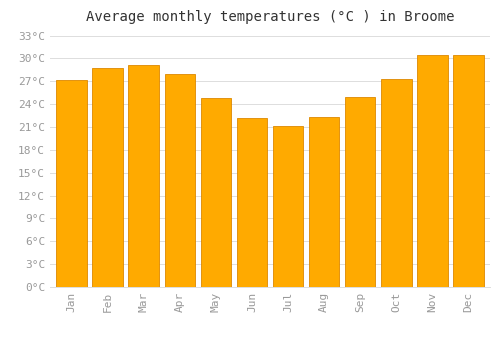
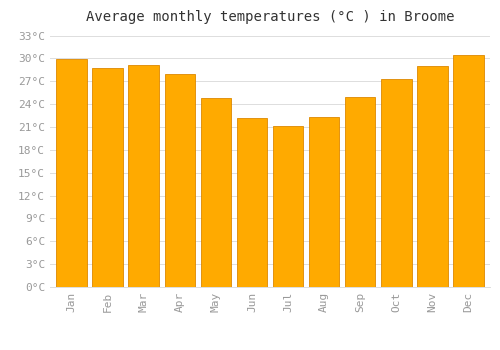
Jan: 27.2°C -> 29.9°C
Nov: 30.4°C -> 29.0°C
